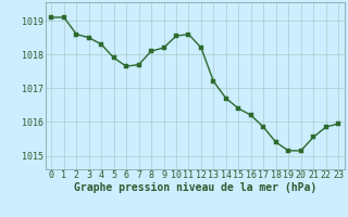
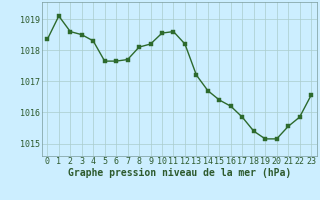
0: 1019.10 -> 1018.35
5: 1017.90 -> 1017.65
23: 1015.95 -> 1016.55
